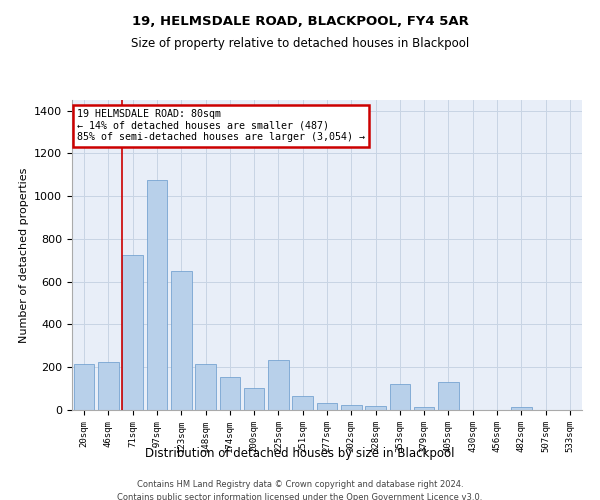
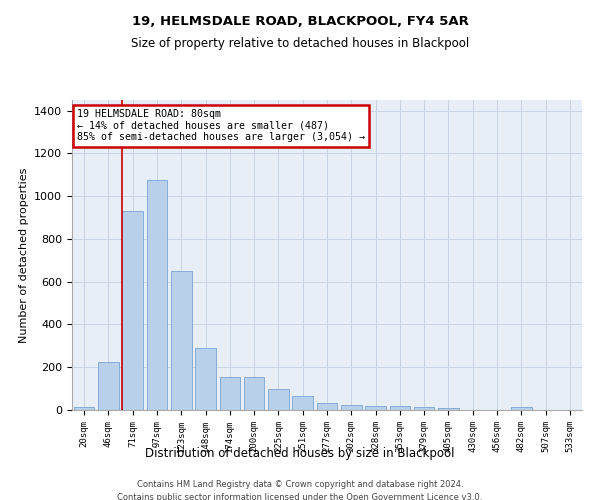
20sqm: 215 -> 15
71sqm: 725 -> 930
148sqm: 215 -> 290
200sqm: 105 -> 155
225sqm: 235 -> 100
353sqm: 120 -> 20
405sqm: 130 -> 10
